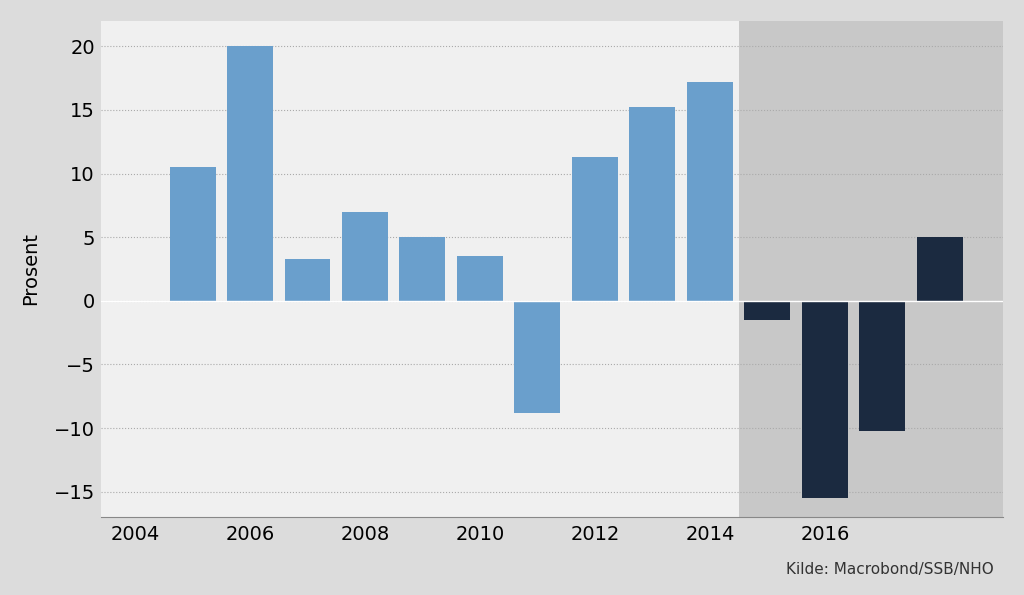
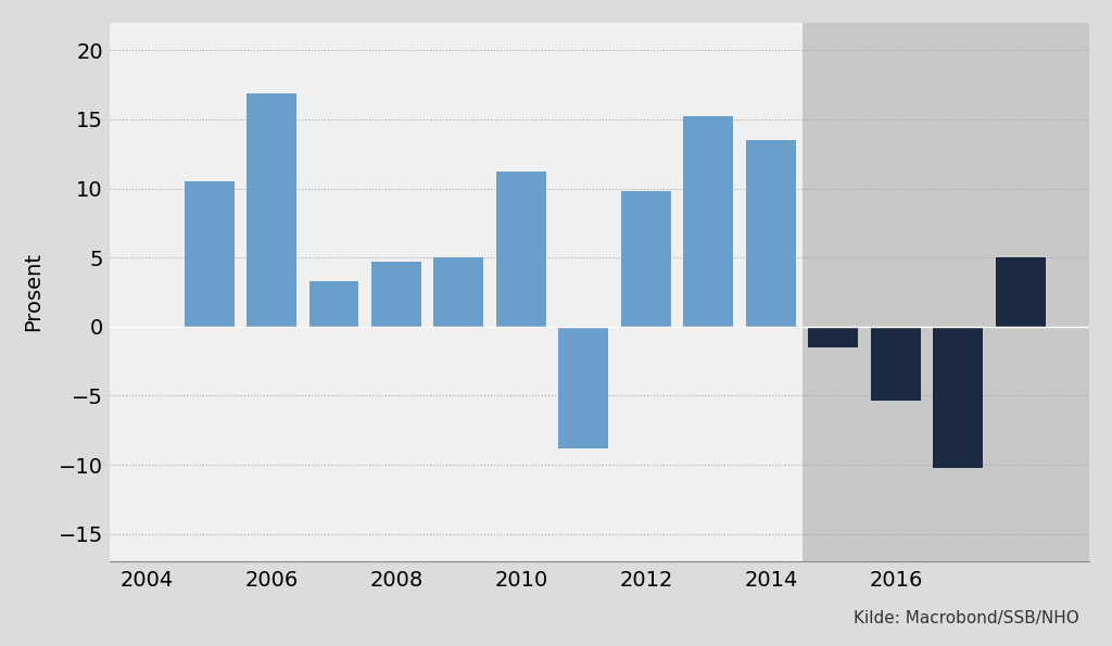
2006: 20.0 -> 16.9
2008: 7.0 -> 4.7
2010: 3.5 -> 11.2
2012: 11.3 -> 9.8
2014: 17.2 -> 13.5
2016: -15.5 -> -5.4
